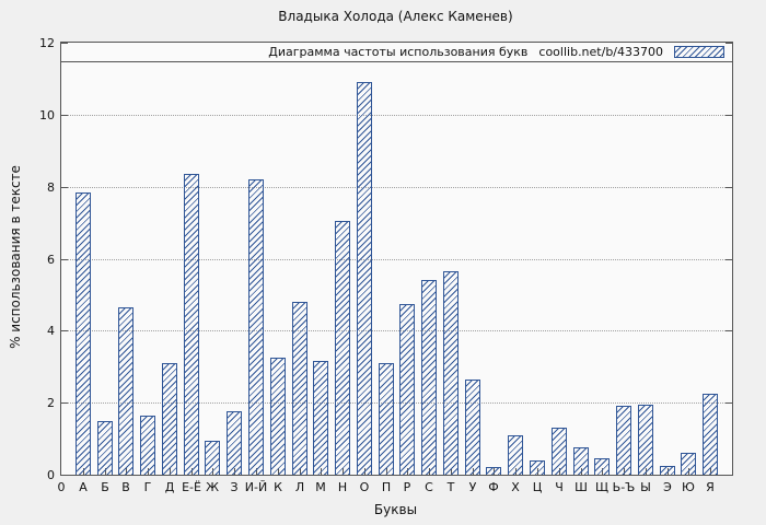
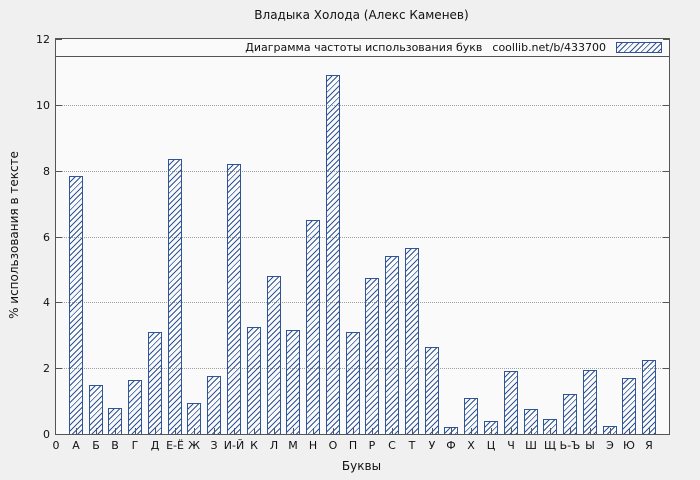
В: 4.7 -> 0.8
Н: 7.0 -> 6.5
Ч: 1.3 -> 1.9
Ь-Ъ: 1.9 -> 1.2
Ю: 0.6 -> 1.7
